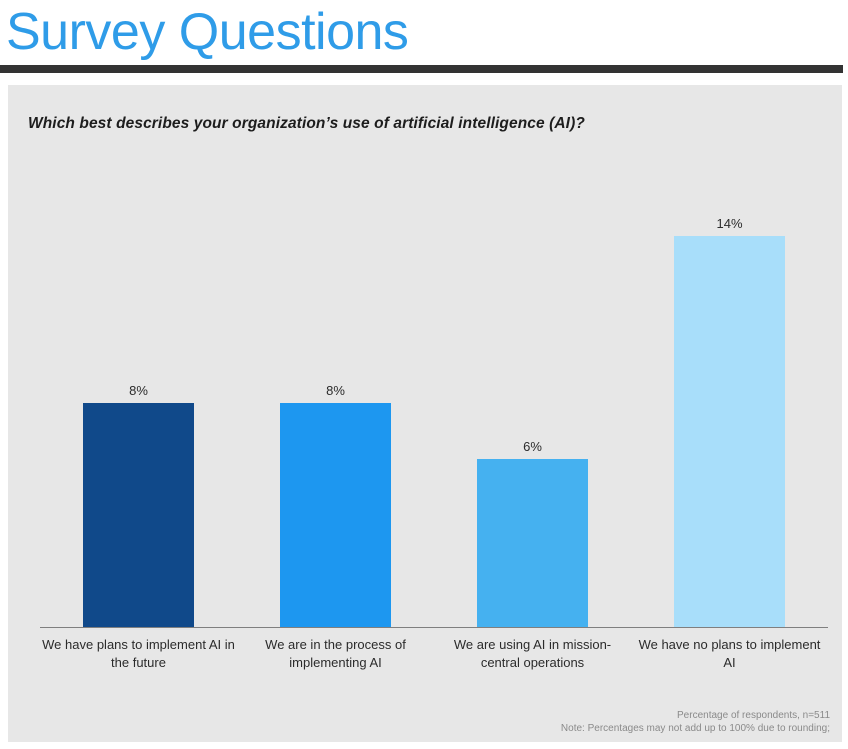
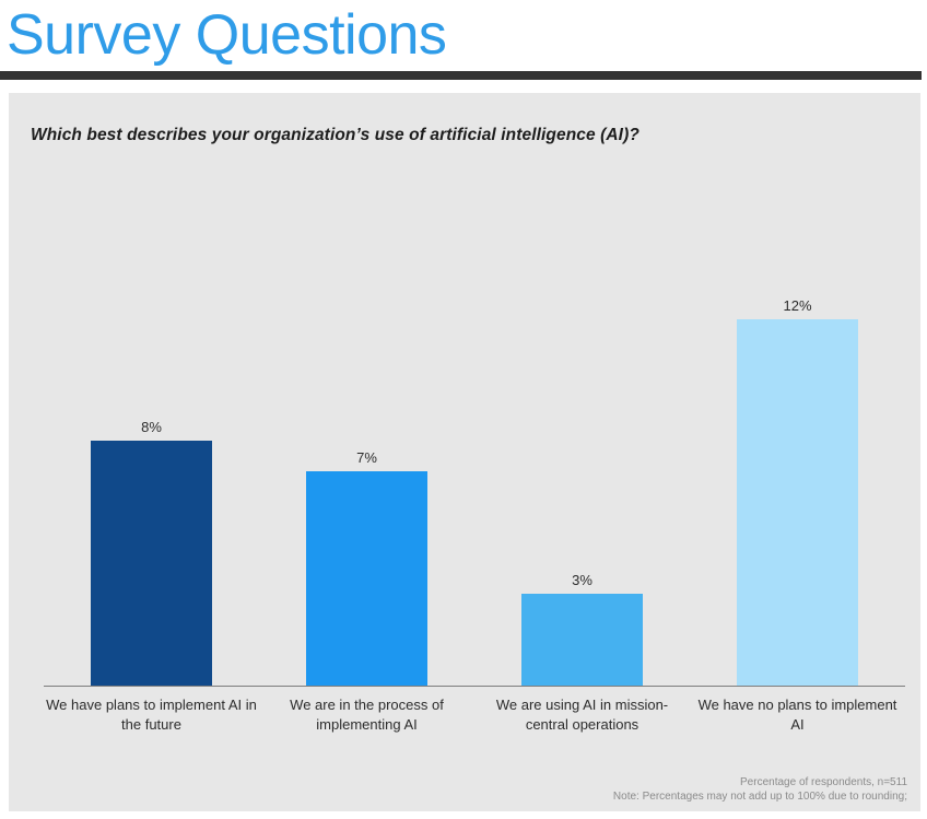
We are in the process of implementing AI: 8% -> 7%
We are using AI in mission-central operations: 6% -> 3%
We have no plans to implement AI: 14% -> 12%
